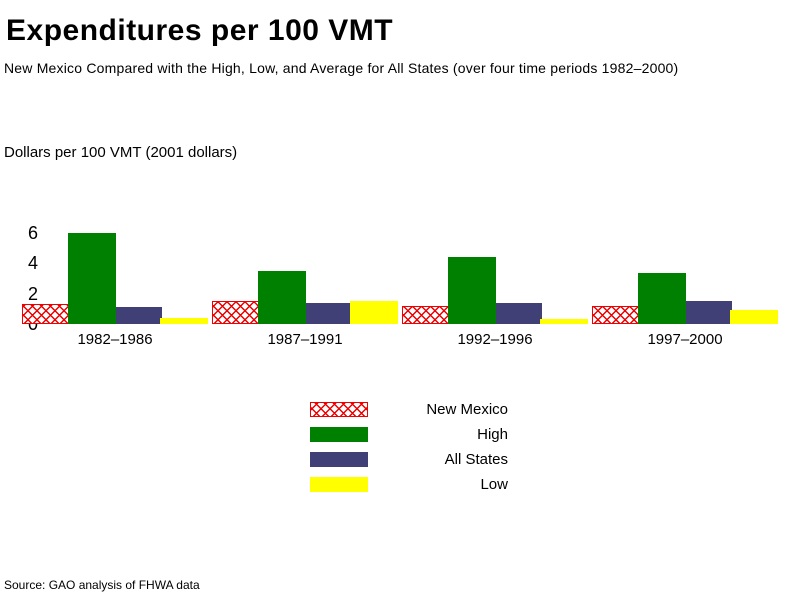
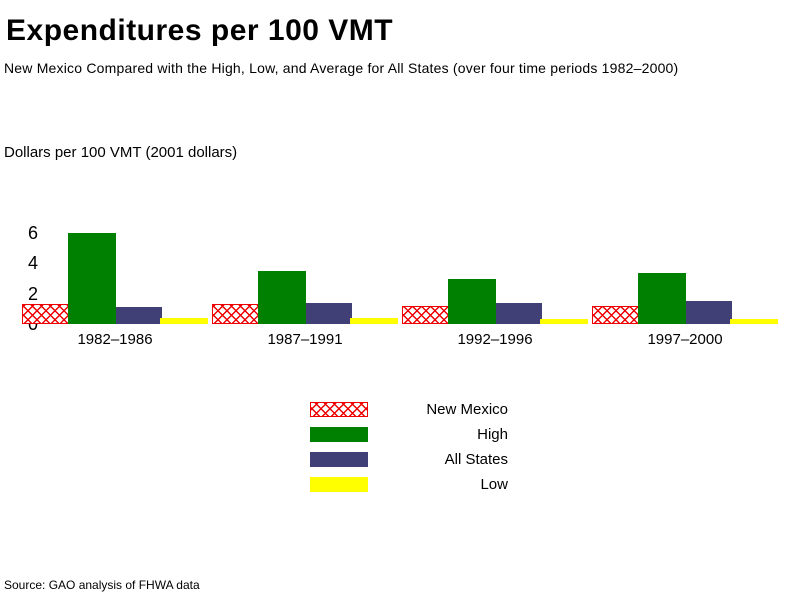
New Mexico/1987–1991: 1.5 -> 1.3
Low/1987–1991: 1.5 -> 0.4
High/1992–1996: 4.4 -> 3.0
Low/1997–2000: 0.9 -> 0.3
